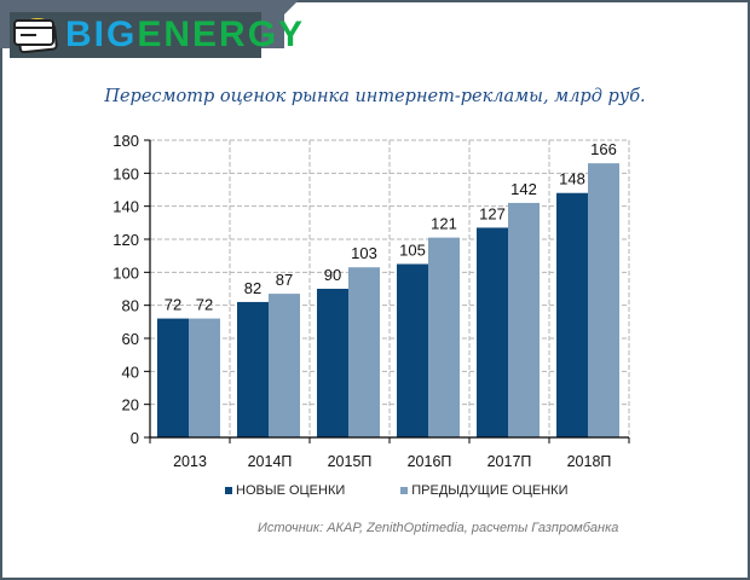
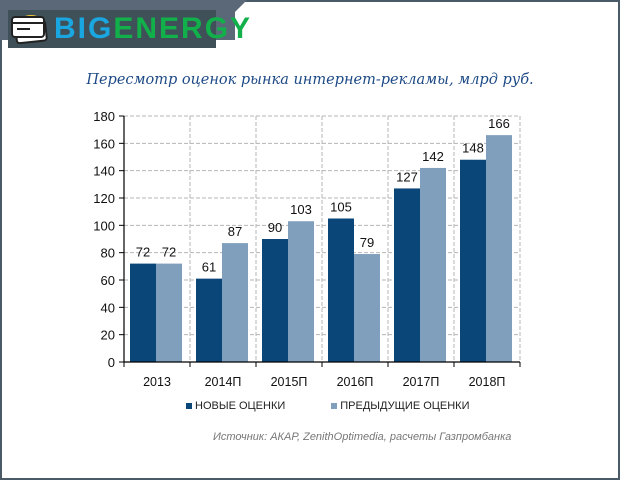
НОВЫЕ ОЦЕНКИ/2014П: 82 -> 61
ПРЕДЫДУЩИЕ ОЦЕНКИ/2016П: 121 -> 79
